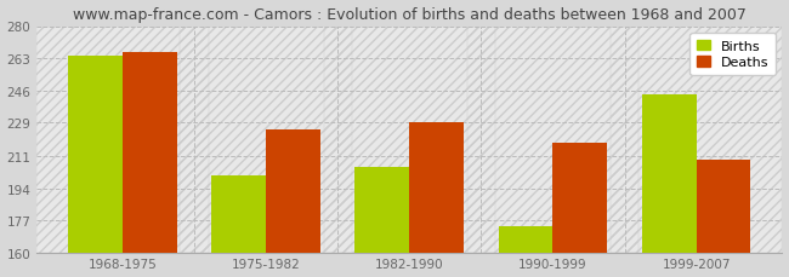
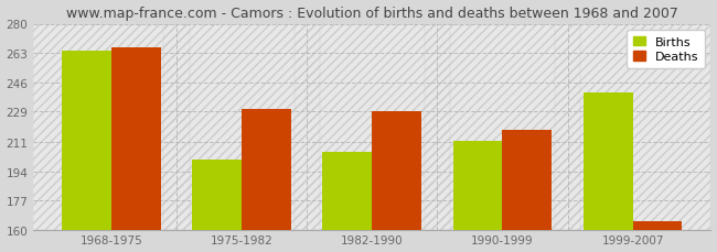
Deaths/1975-1982: 225 -> 230
Births/1990-1999: 174 -> 212
Births/1999-2007: 244 -> 240
Deaths/1999-2007: 209 -> 165
